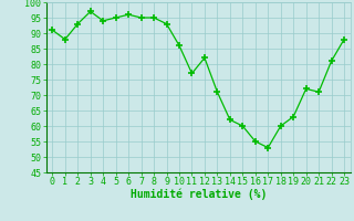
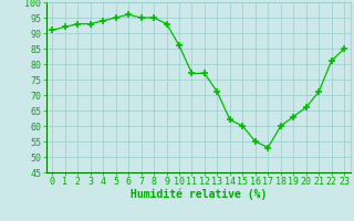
1: 88 -> 92
3: 97 -> 93
12: 82 -> 77
20: 72 -> 66
23: 88 -> 85
